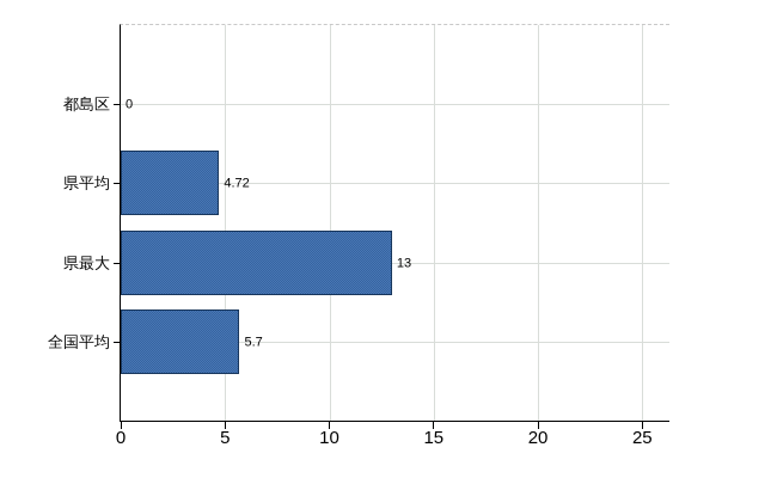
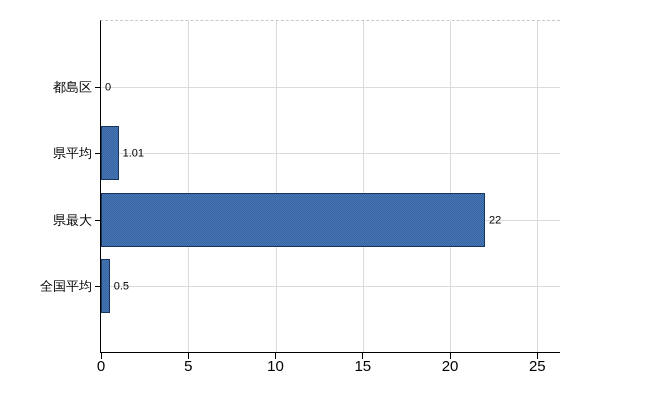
県平均: 4.72 -> 1.01
県最大: 13 -> 22
全国平均: 5.7 -> 0.5
